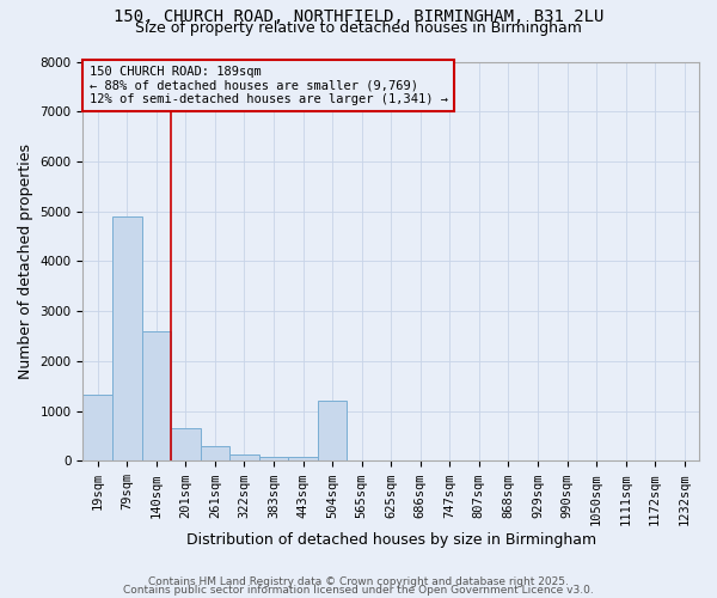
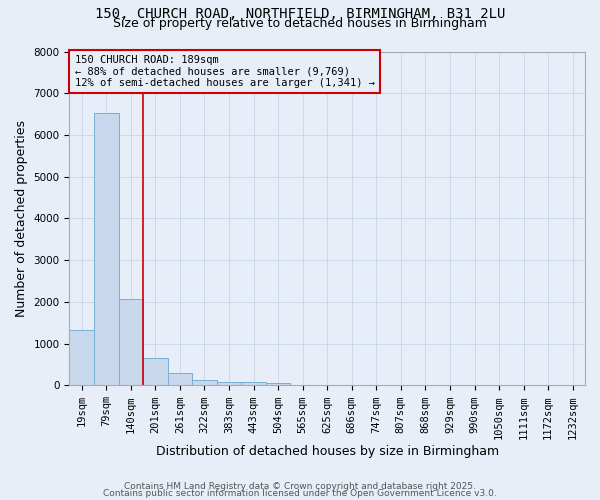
79sqm: 4900 -> 6530
140sqm: 2600 -> 2080
504sqm: 1200 -> 70
